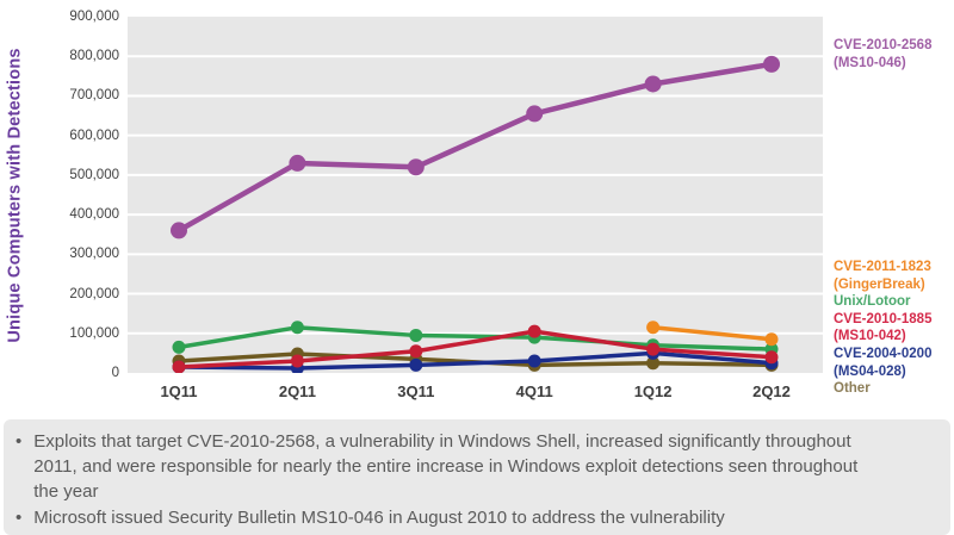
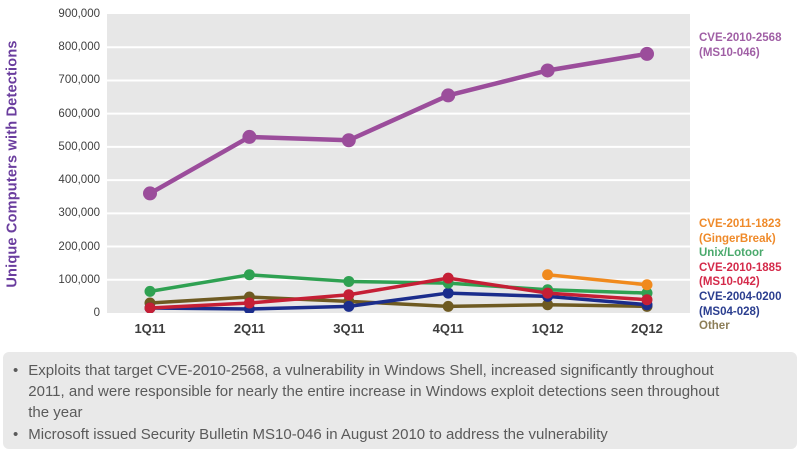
CVE-2004-0200 (MS04-028)/4Q11: 30000 -> 60000
